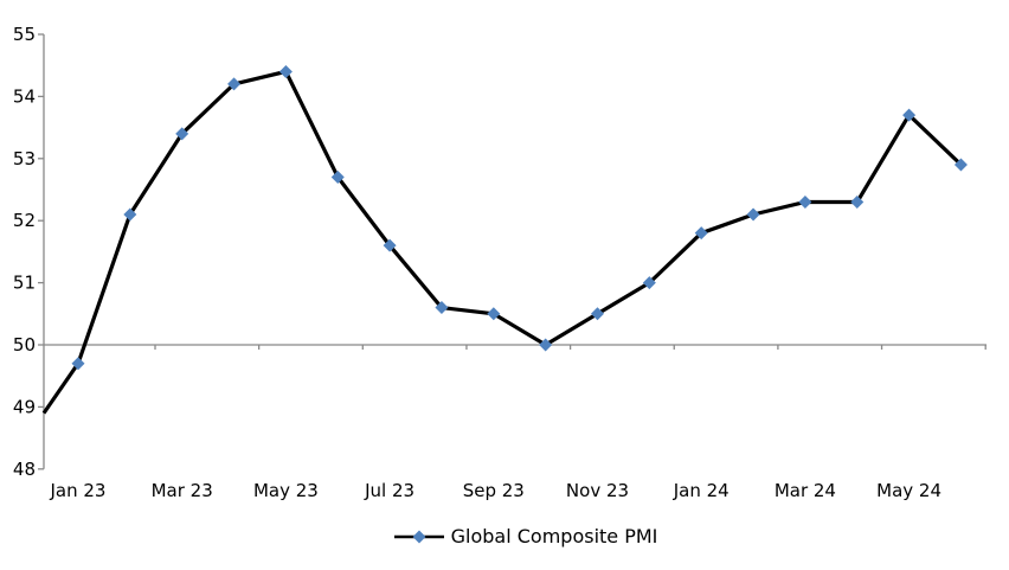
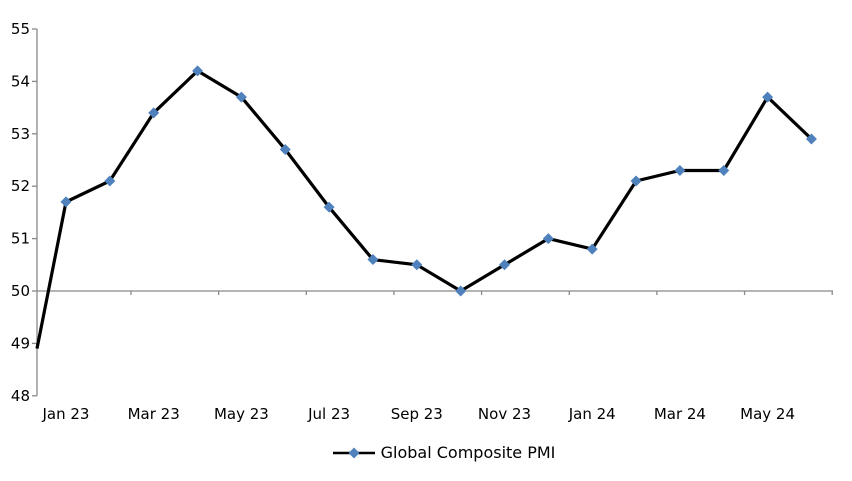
Jan 23: 49.7 -> 51.7
May 23: 54.4 -> 53.7
Jan 24: 51.8 -> 50.8
